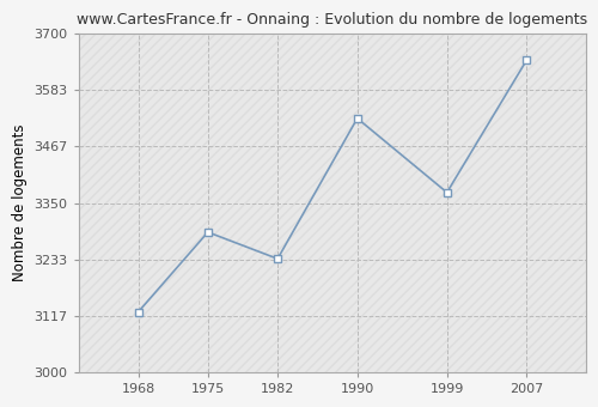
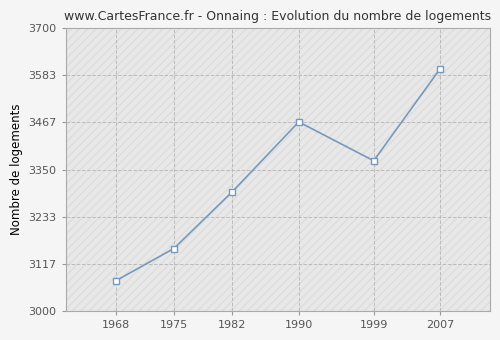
1968: 3125 -> 3075
1975: 3290 -> 3155
1982: 3235 -> 3295
1990: 3525 -> 3468
2007: 3645 -> 3600
